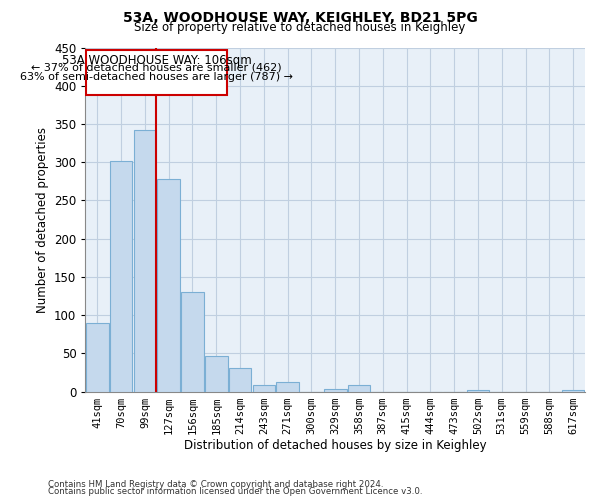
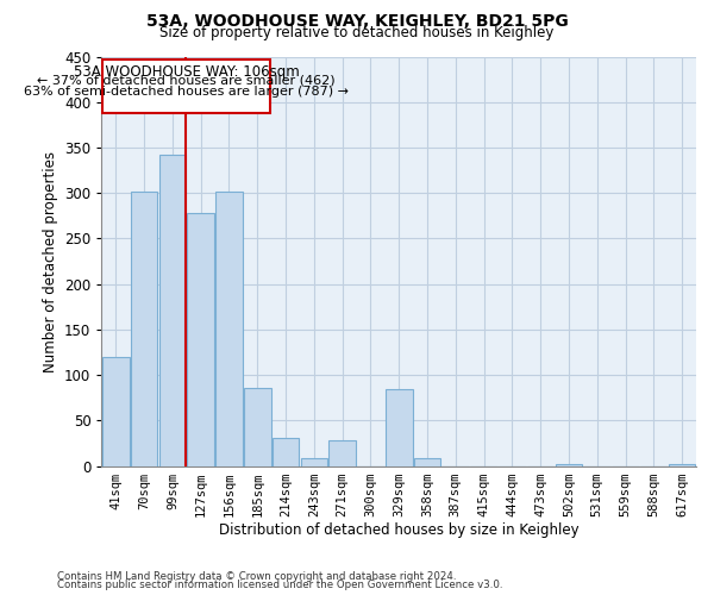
41sqm: 90 -> 120
156sqm: 130 -> 302
185sqm: 47 -> 86
271sqm: 12 -> 28
329sqm: 3 -> 84
